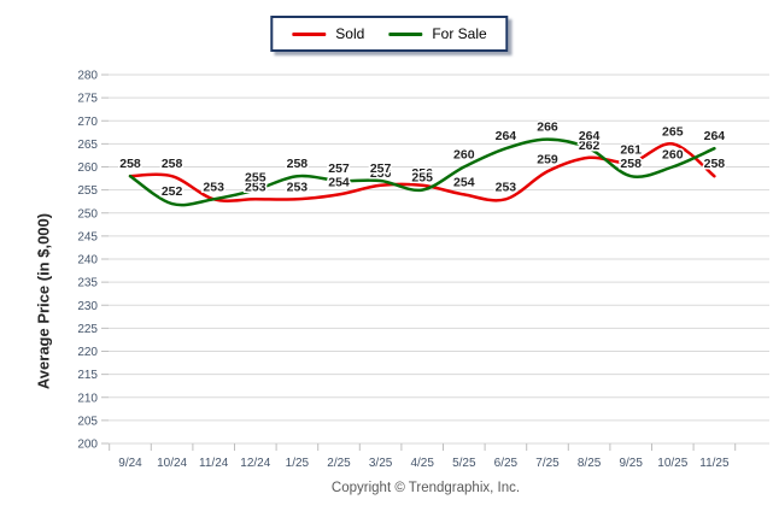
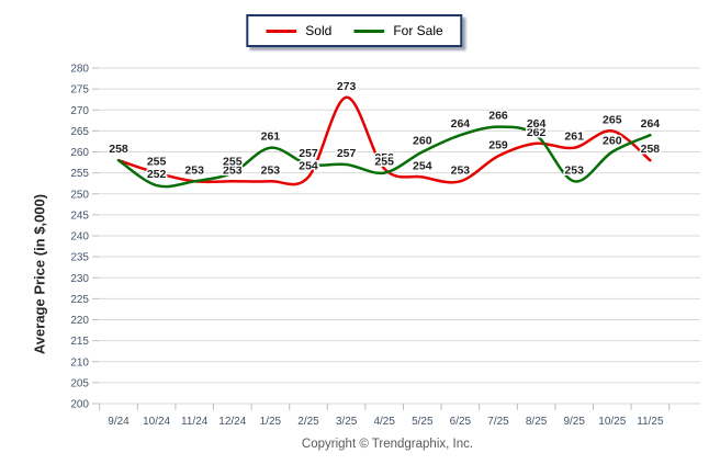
Sold/10/24: 258 -> 255
For Sale/1/25: 258 -> 261
Sold/3/25: 256 -> 273
For Sale/9/25: 258 -> 253
